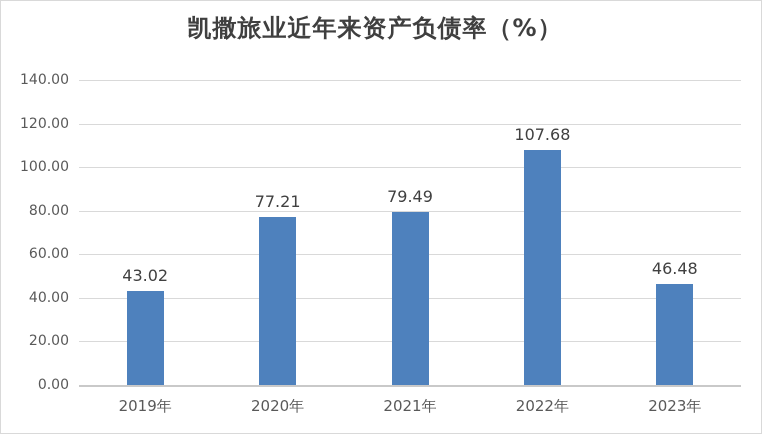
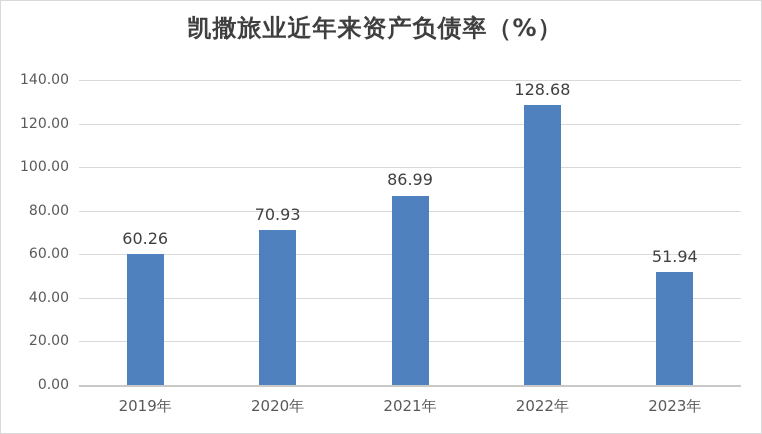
2019年: 43.02 -> 60.26
2020年: 77.21 -> 70.93
2021年: 79.49 -> 86.99
2022年: 107.68 -> 128.68
2023年: 46.48 -> 51.94
